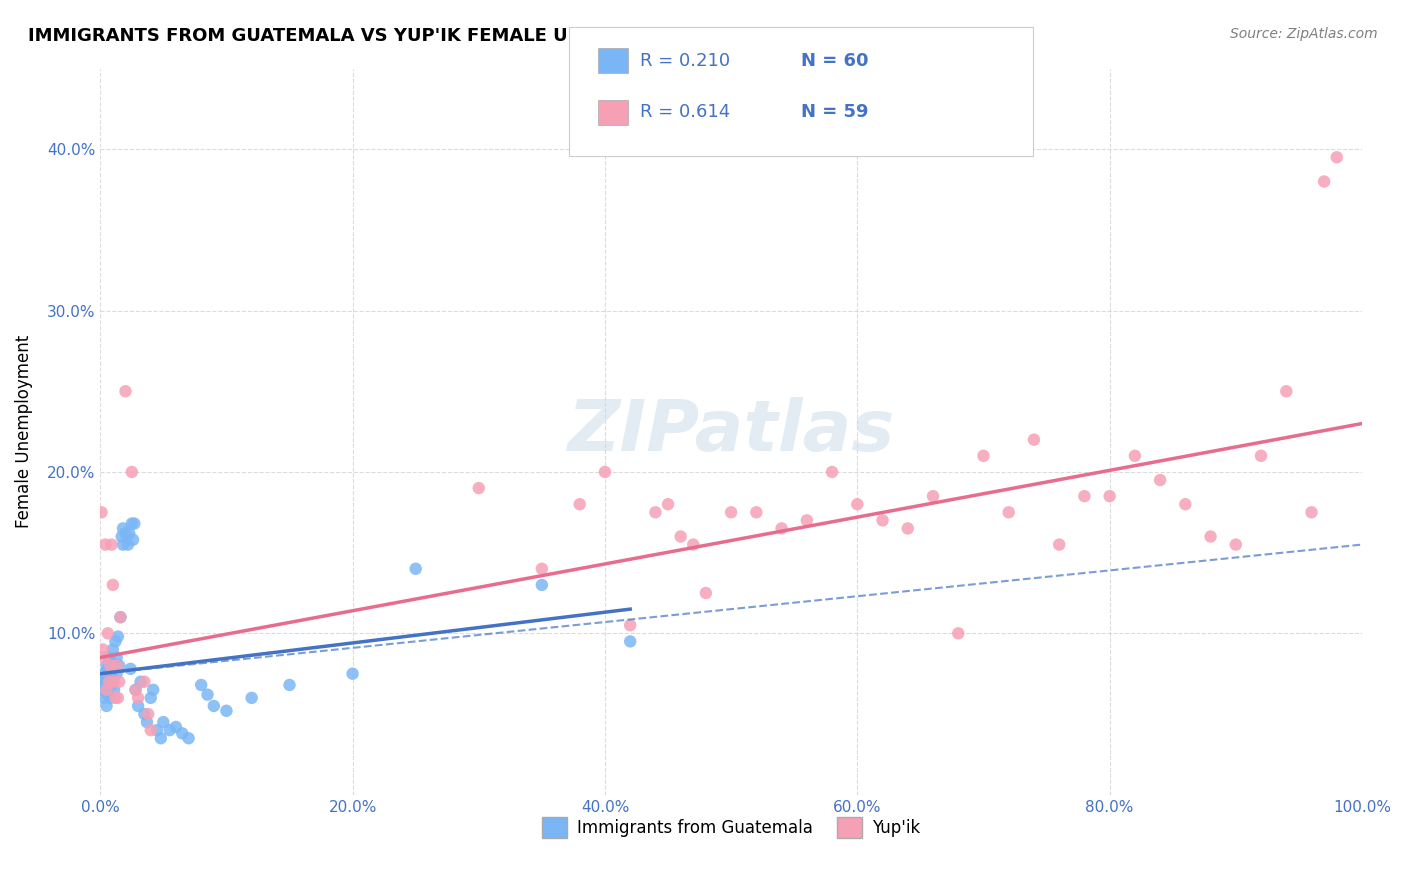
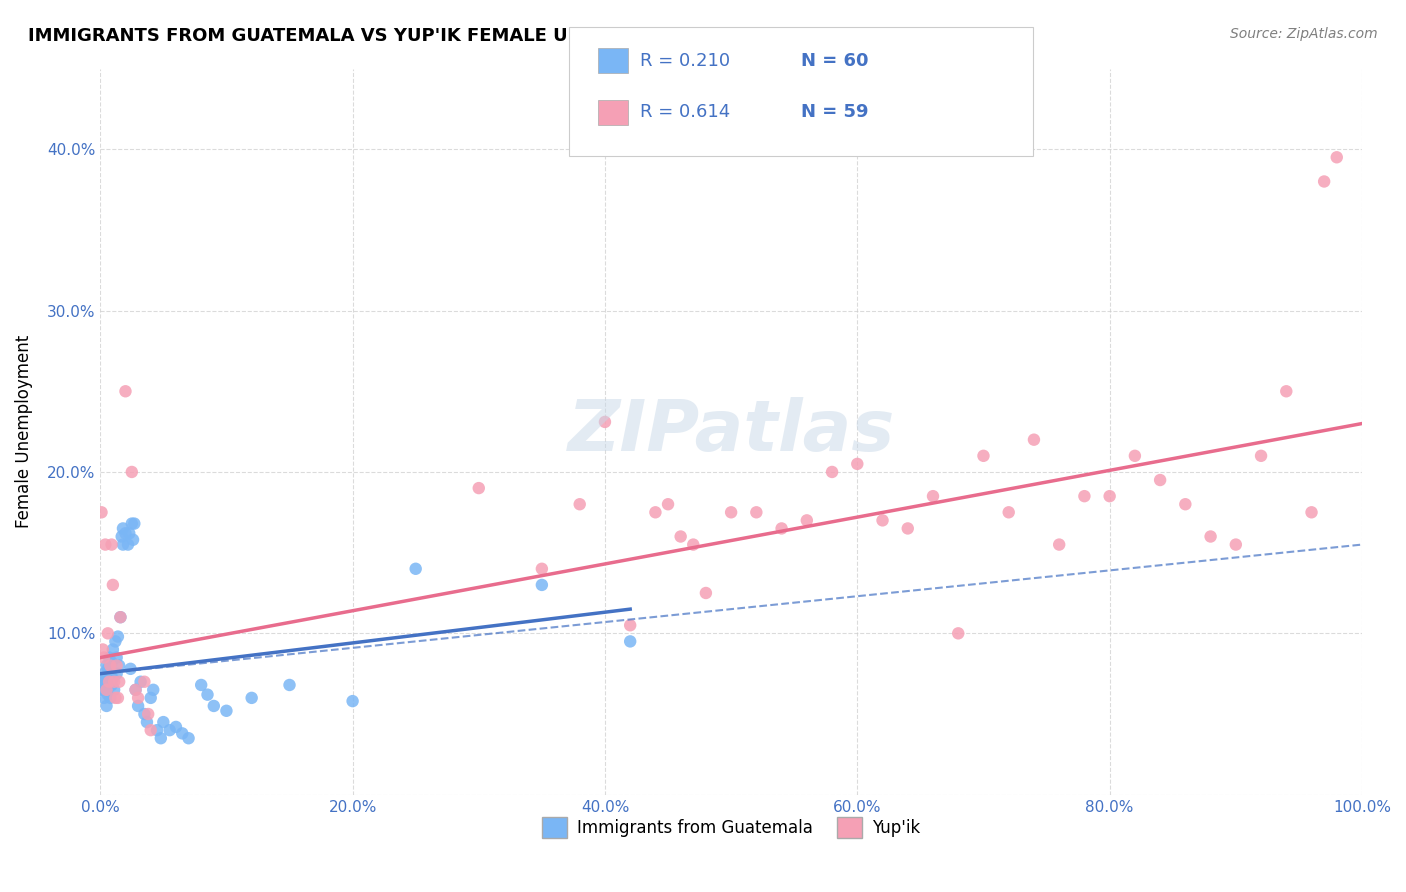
Immigrants from Guatemala/20.0%: 7.5% -> 5.8%
Yup'ik/40.0%: 20.0% -> 23.1%
Yup'ik/60.0%: 18.0% -> 20.5%
